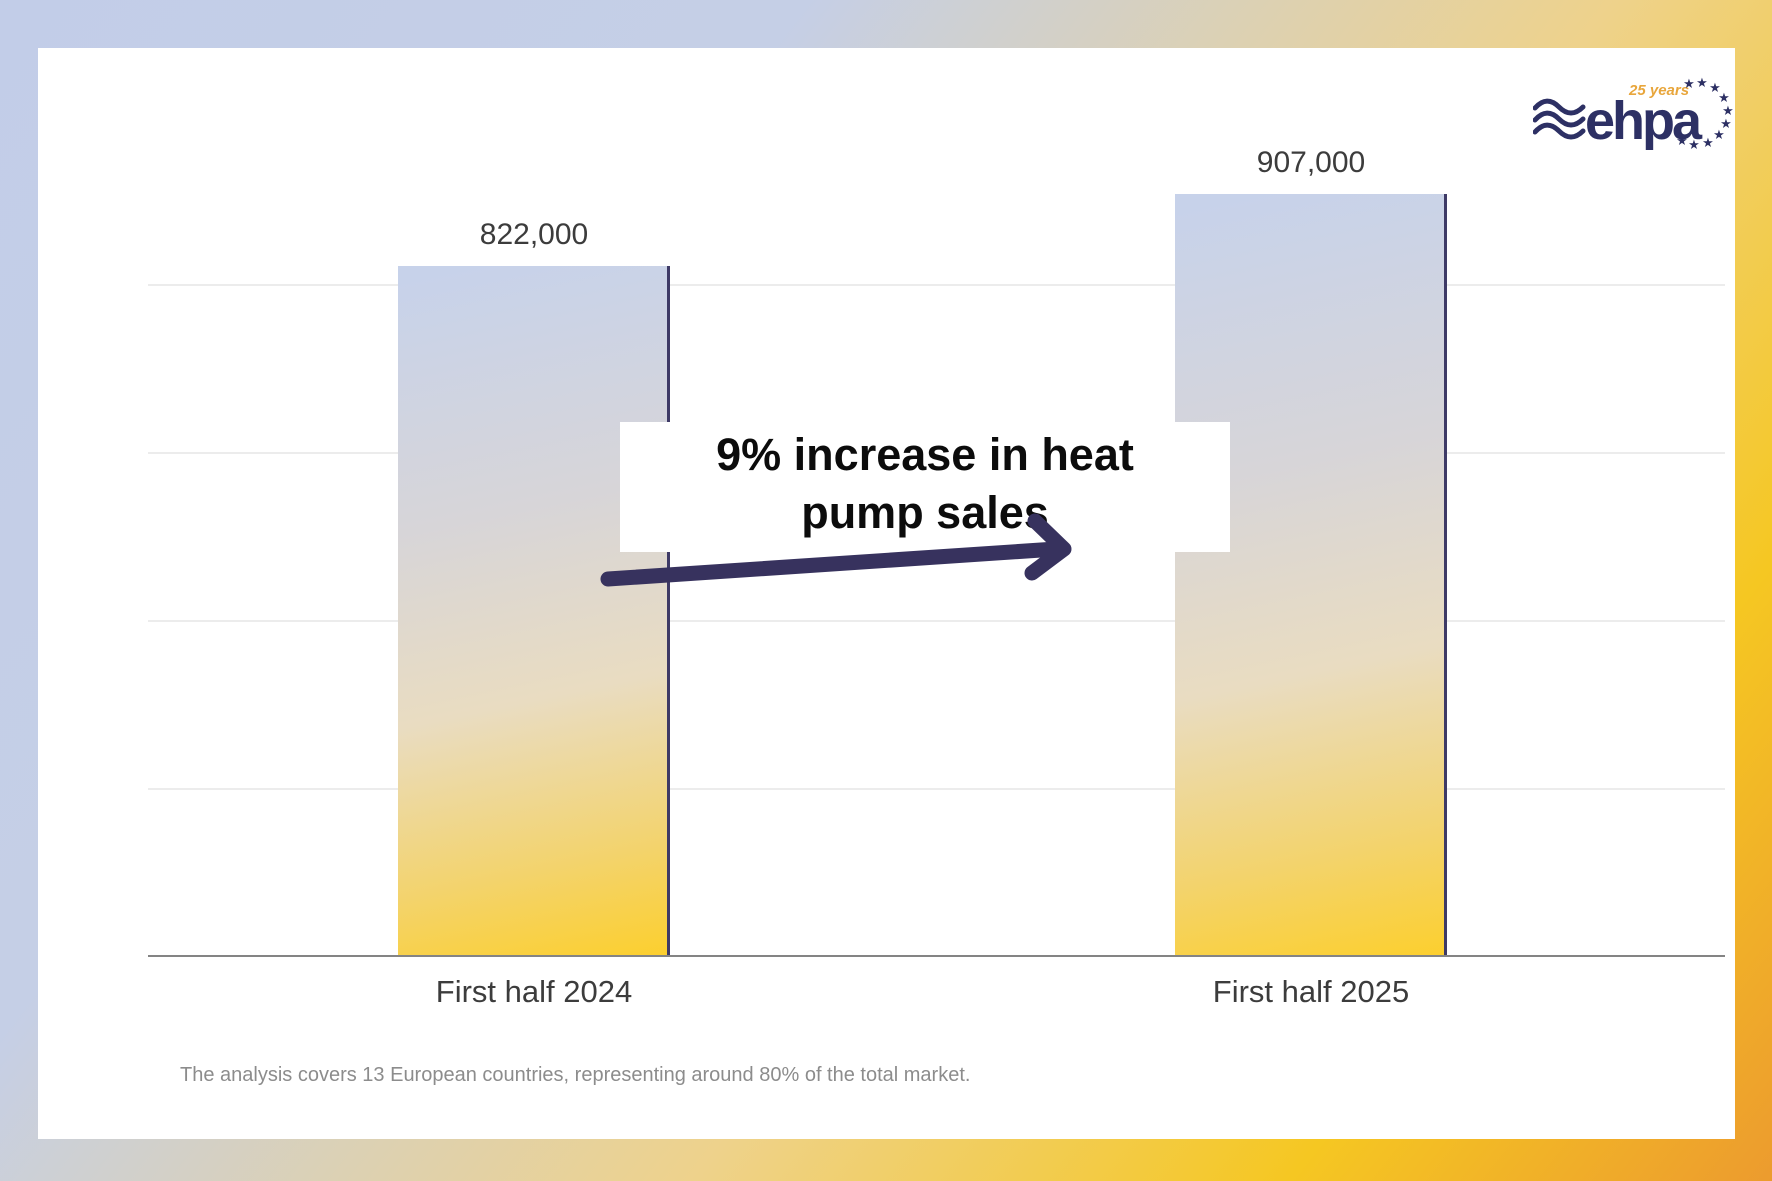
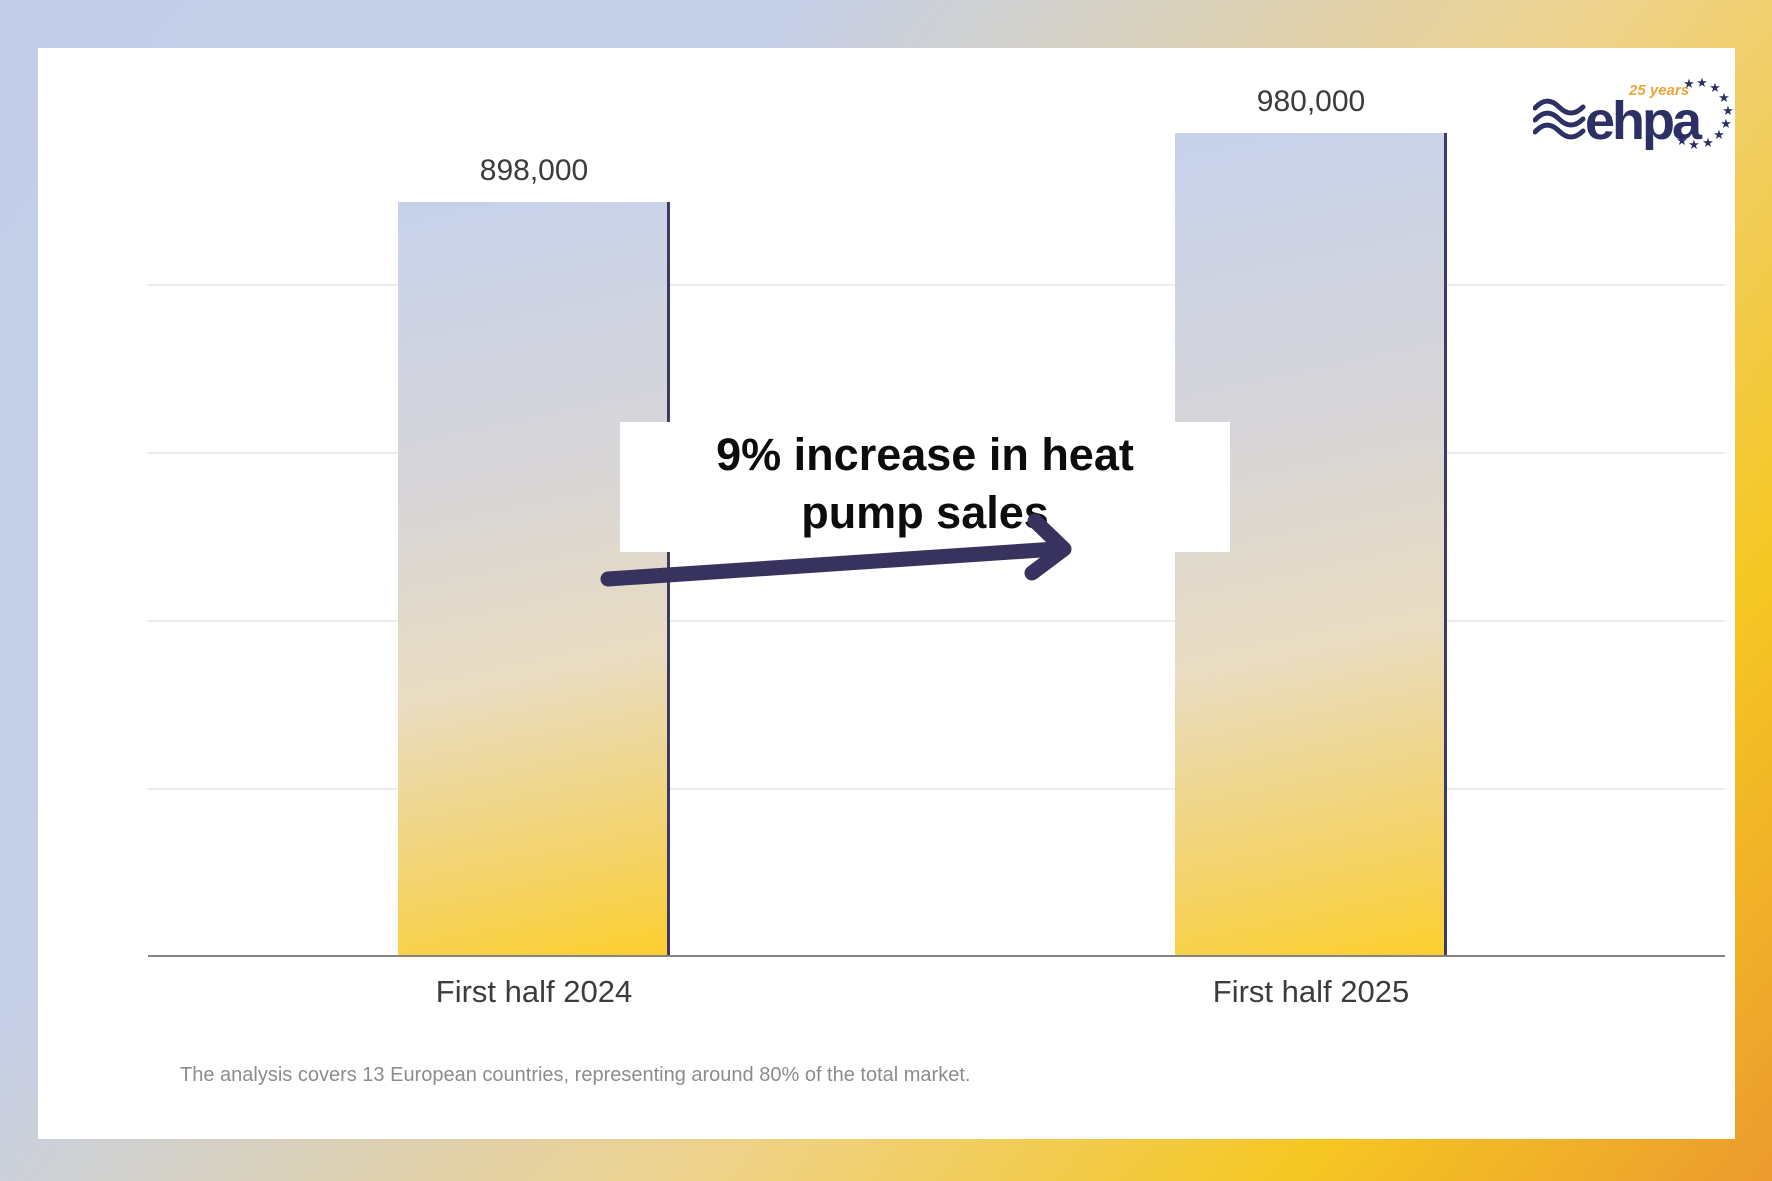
First half 2024: 822,000 -> 898,000
First half 2025: 907,000 -> 980,000
